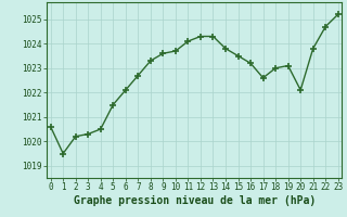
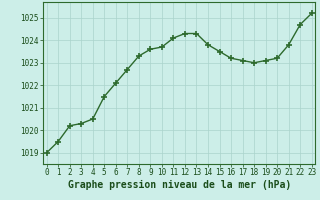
0: 1020.6 -> 1019.0
17: 1022.6 -> 1023.1
20: 1022.1 -> 1023.2
